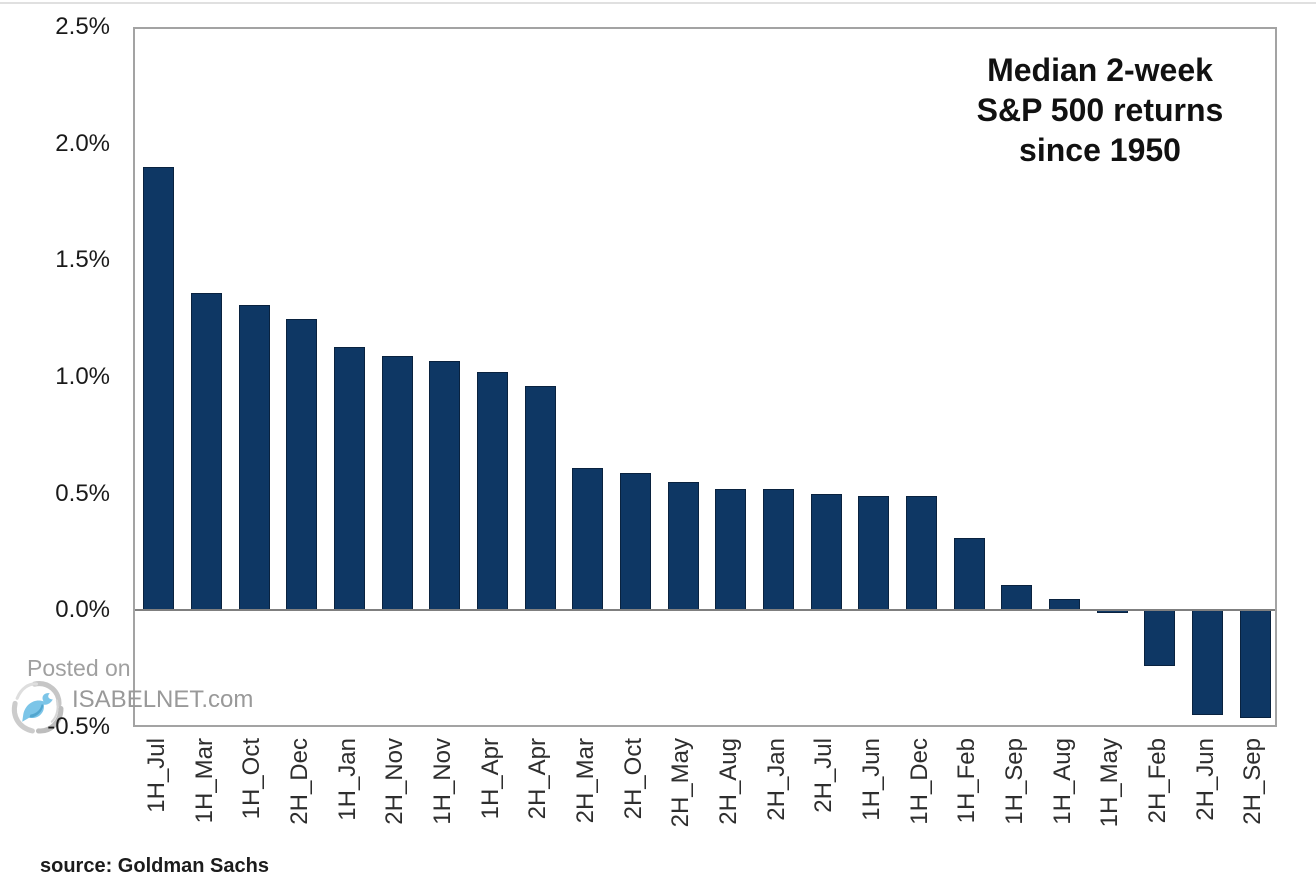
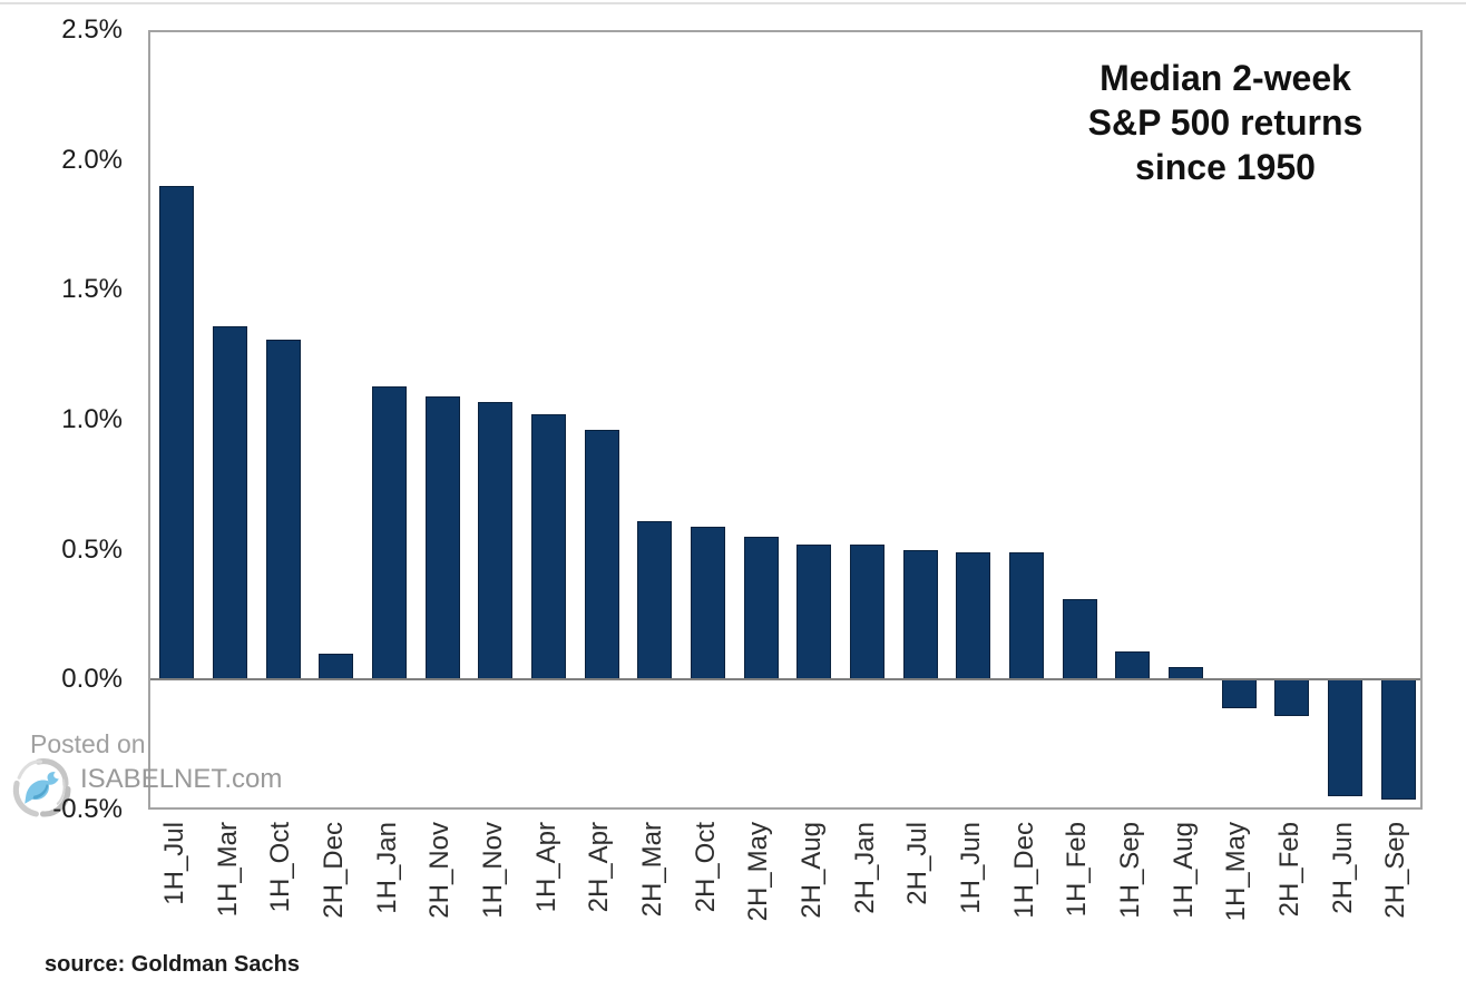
2H_Dec: 1.25% -> 0.10%
1H_May: -0.01% -> -0.11%
2H_Feb: -0.24% -> -0.14%
